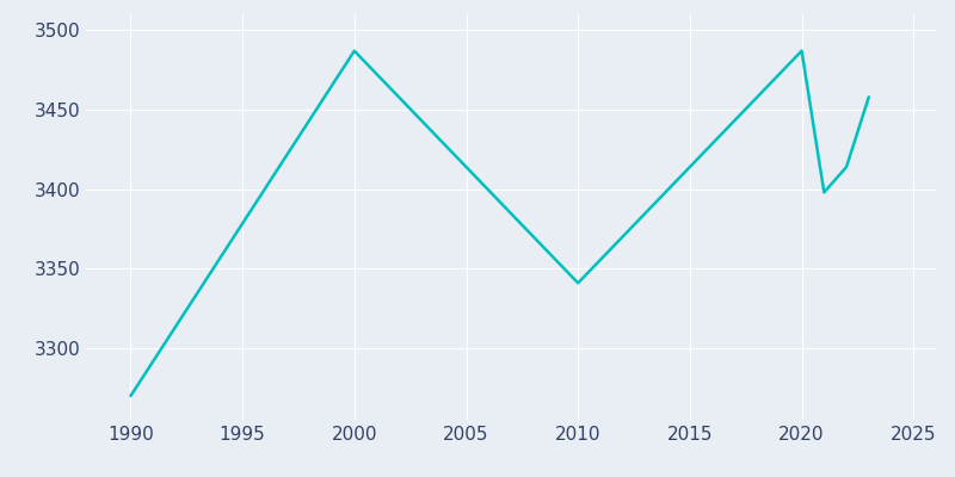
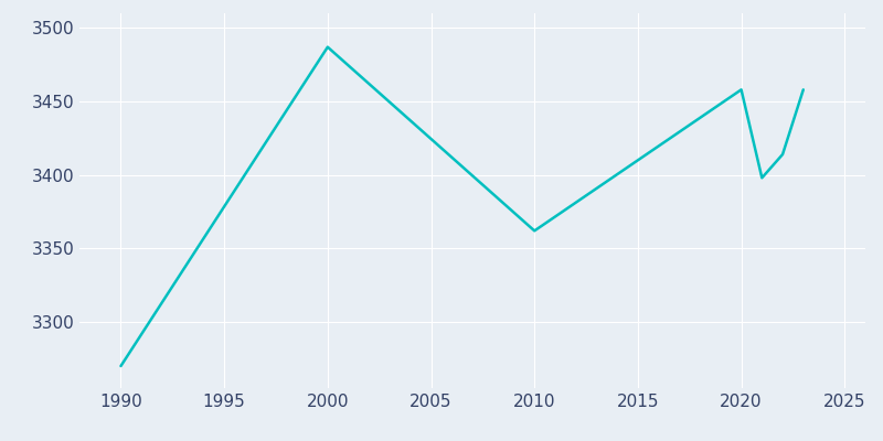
2010: 3341 -> 3362
2020: 3487 -> 3458
